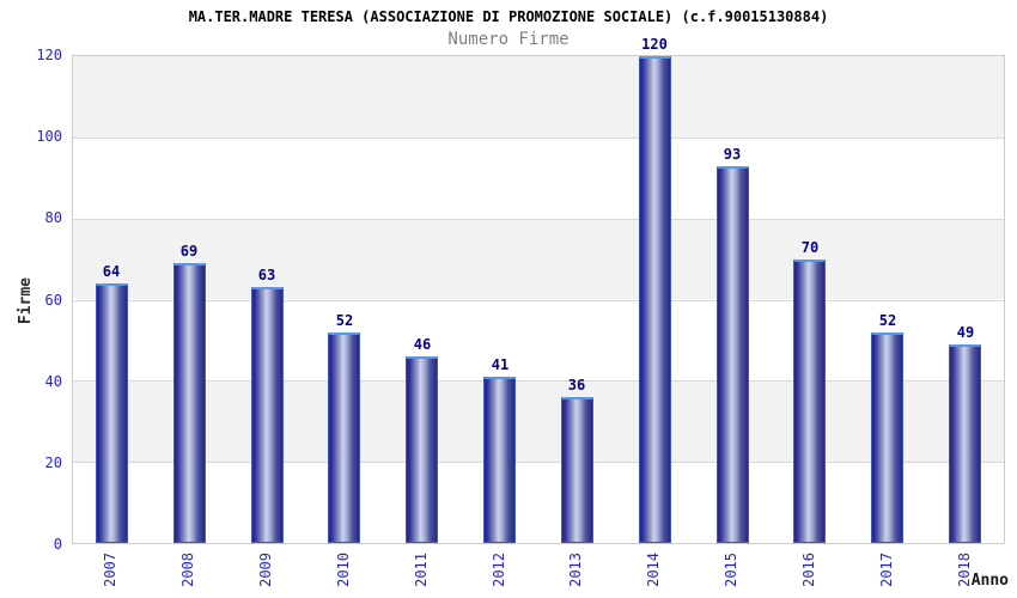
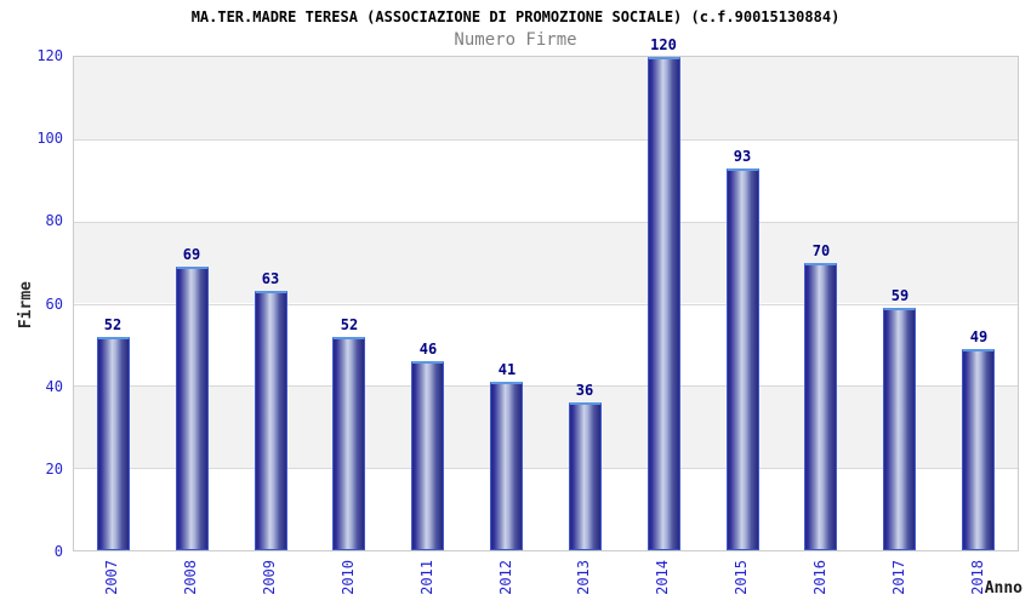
2007: 64 -> 52
2017: 52 -> 59
